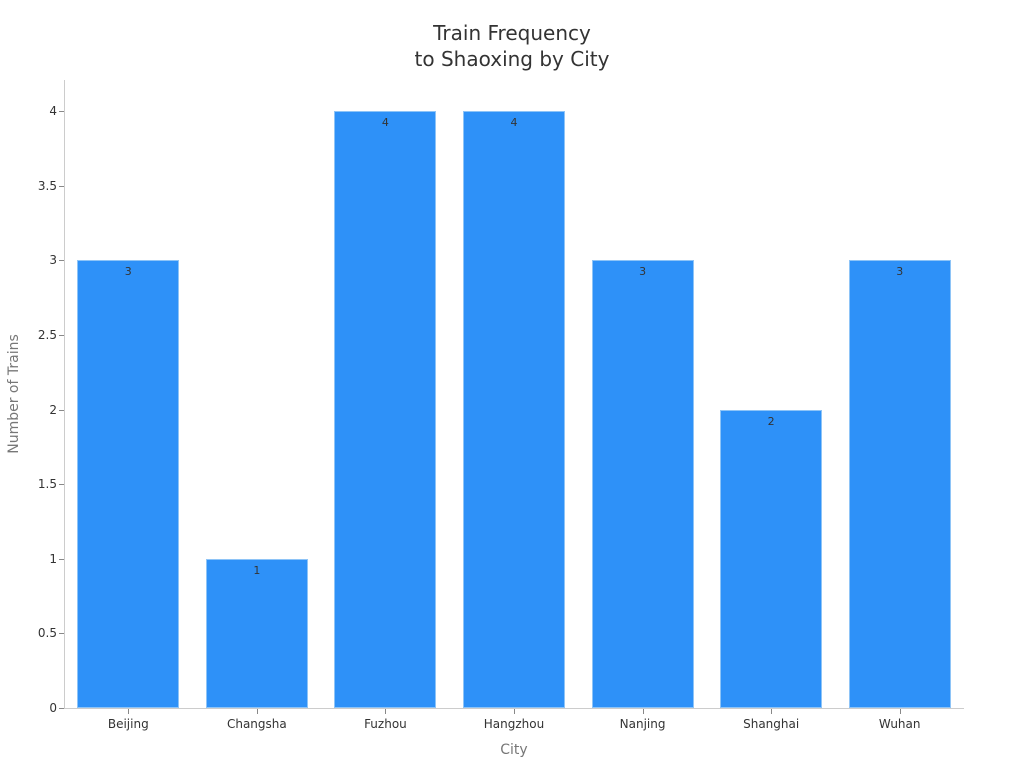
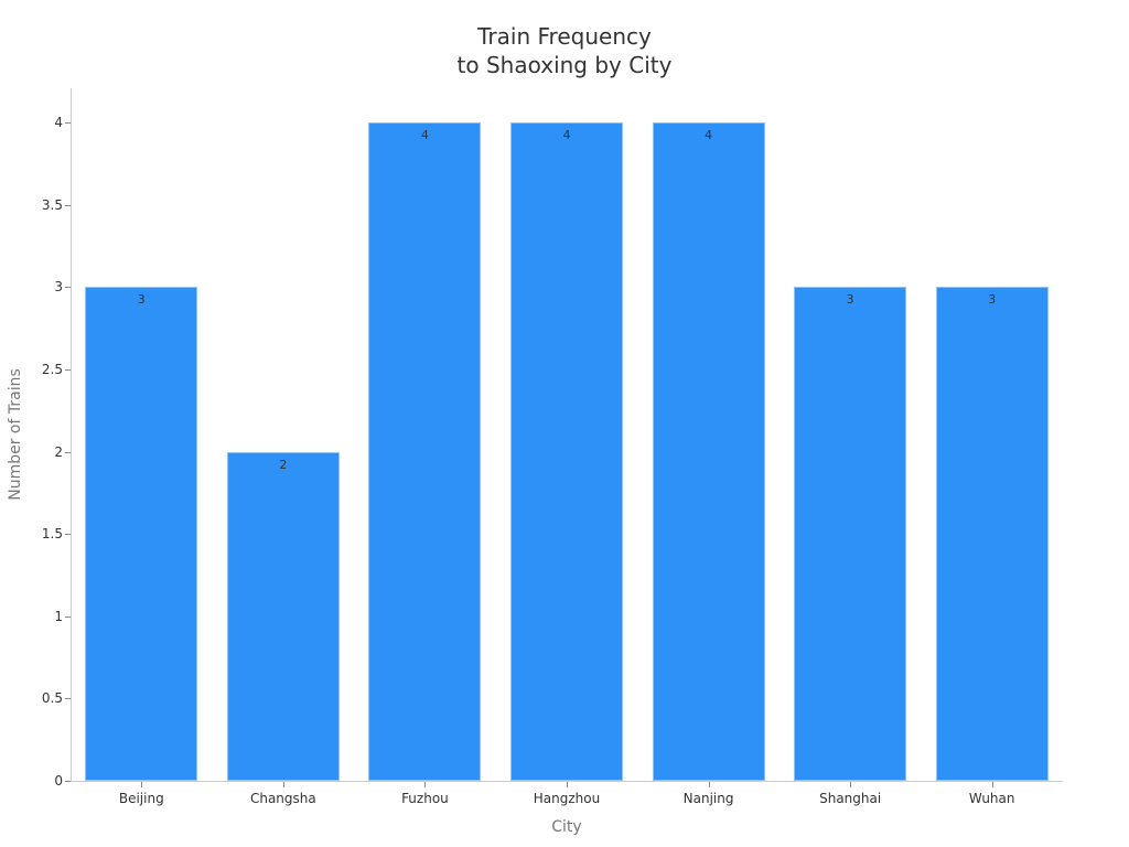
Changsha: 1 -> 2
Nanjing: 3 -> 4
Shanghai: 2 -> 3
